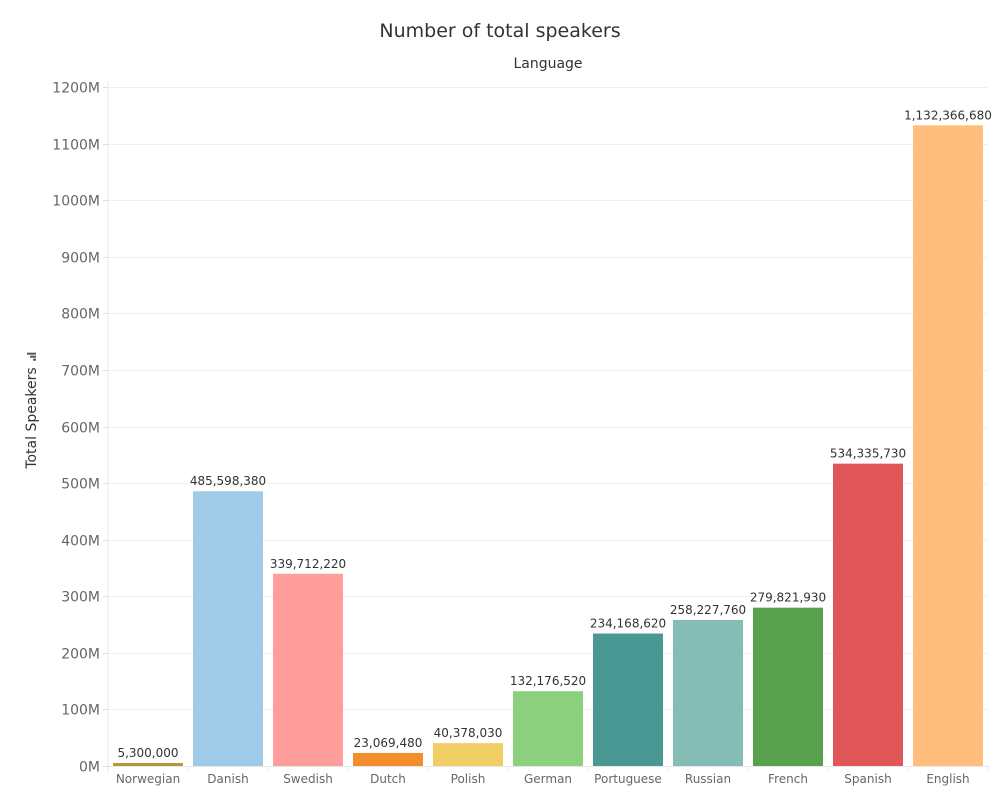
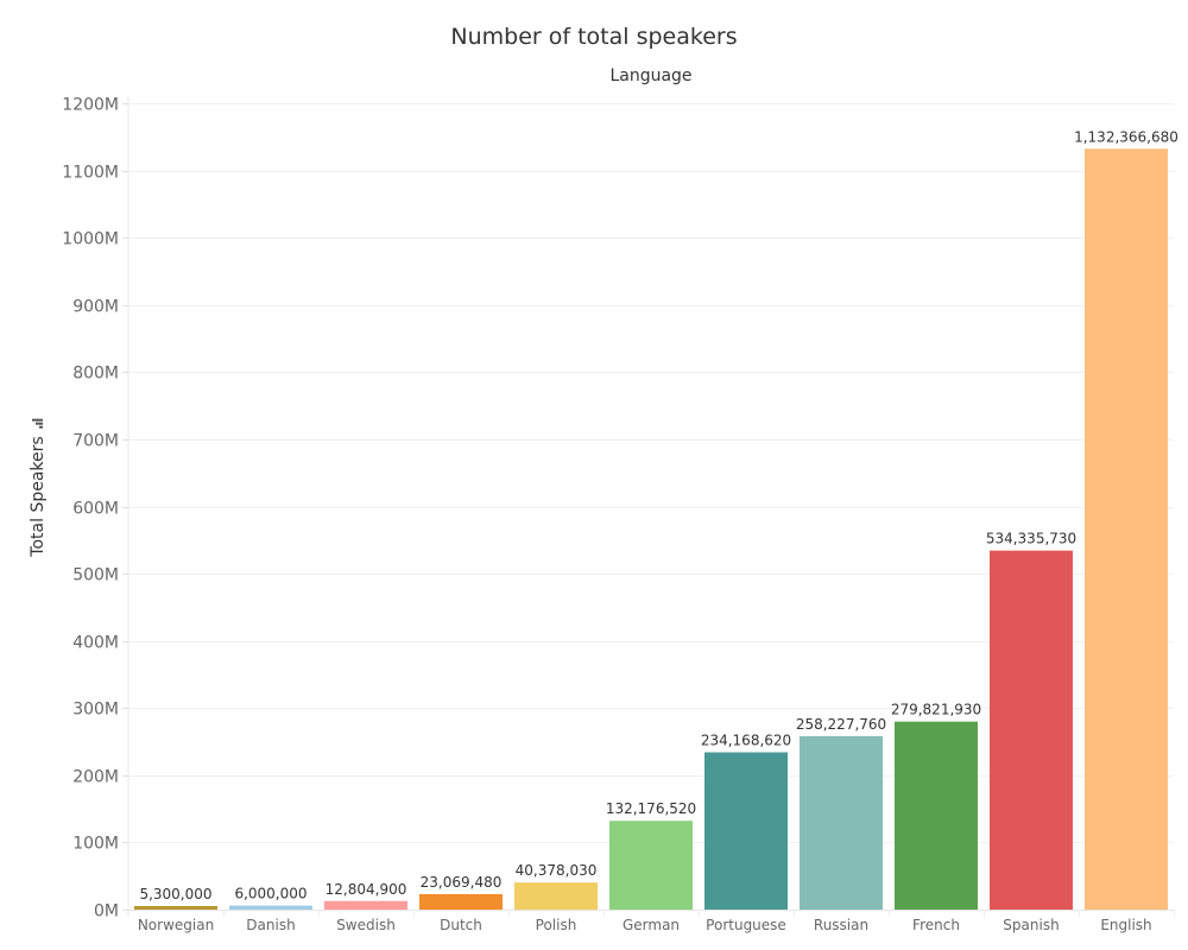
Danish: 485,598,380 -> 6,000,000
Swedish: 339,712,220 -> 12,804,900
